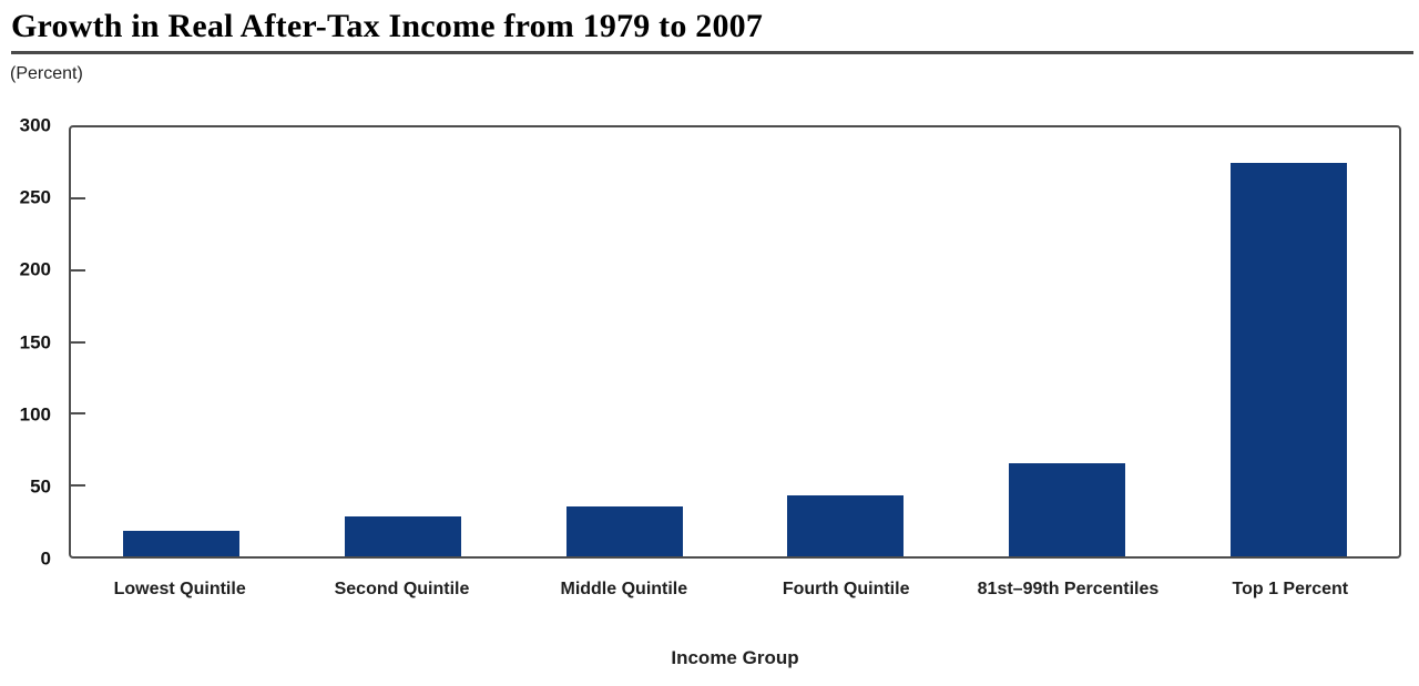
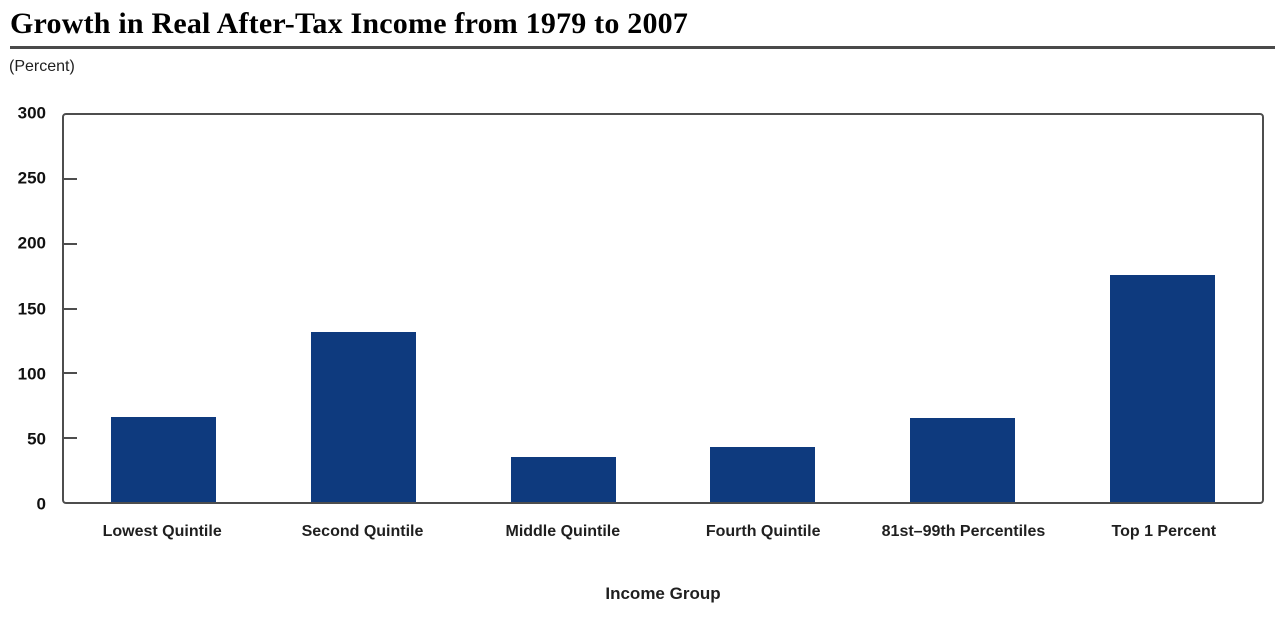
Lowest Quintile: 18 -> 66
Second Quintile: 28 -> 132
Top 1 Percent: 275 -> 176
